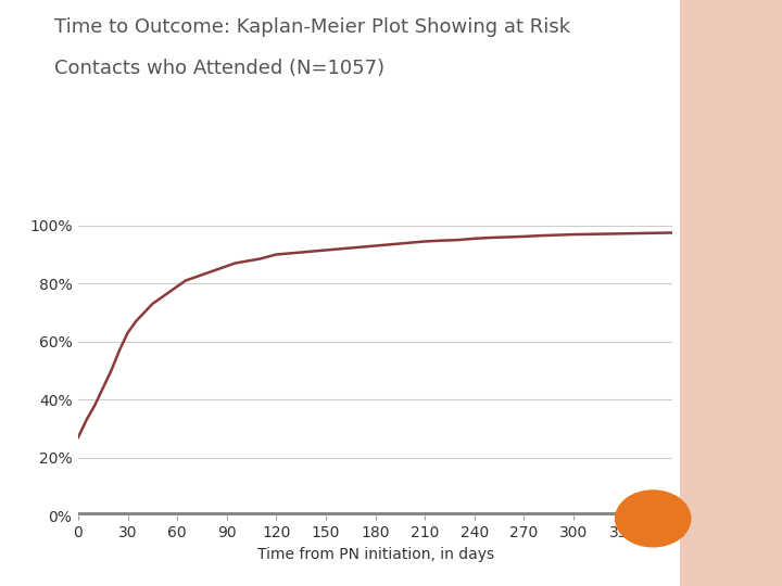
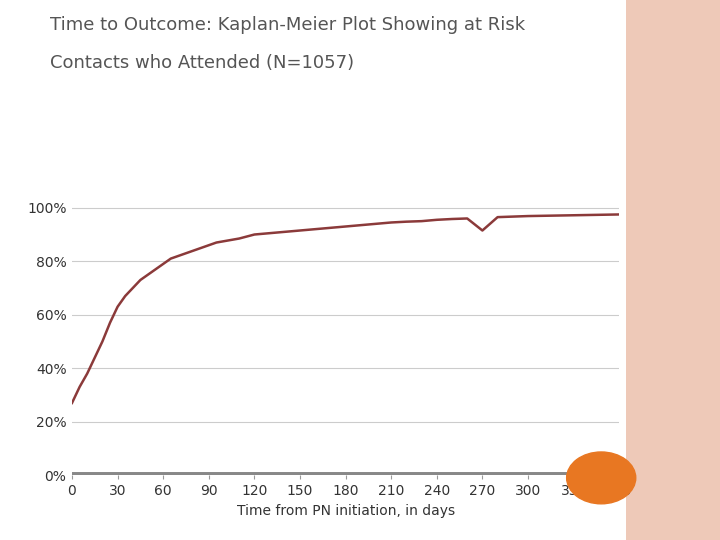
270: 96.2% -> 91.5%
